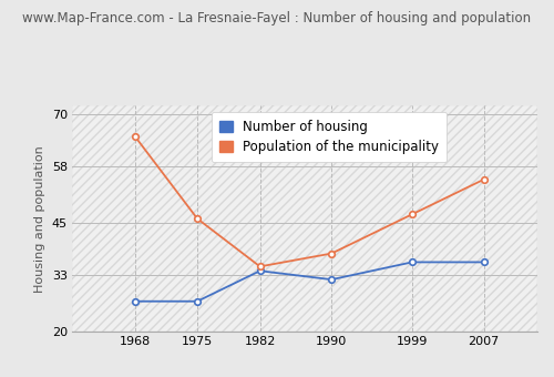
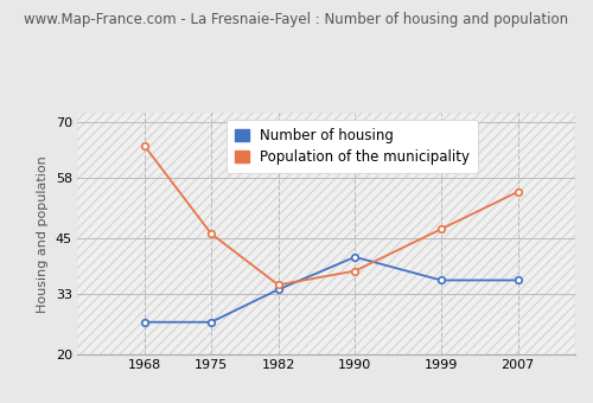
Number of housing/1990: 32 -> 41
